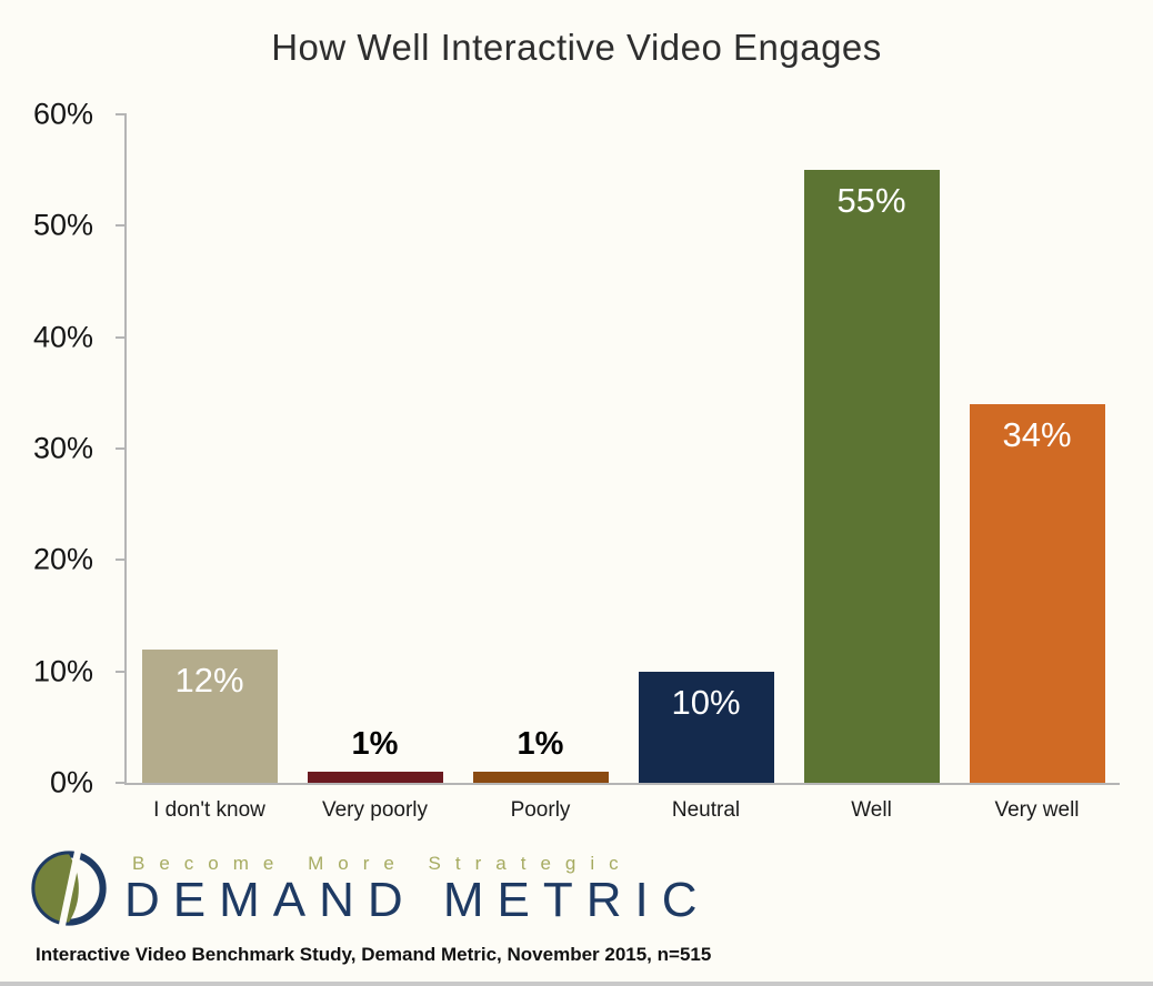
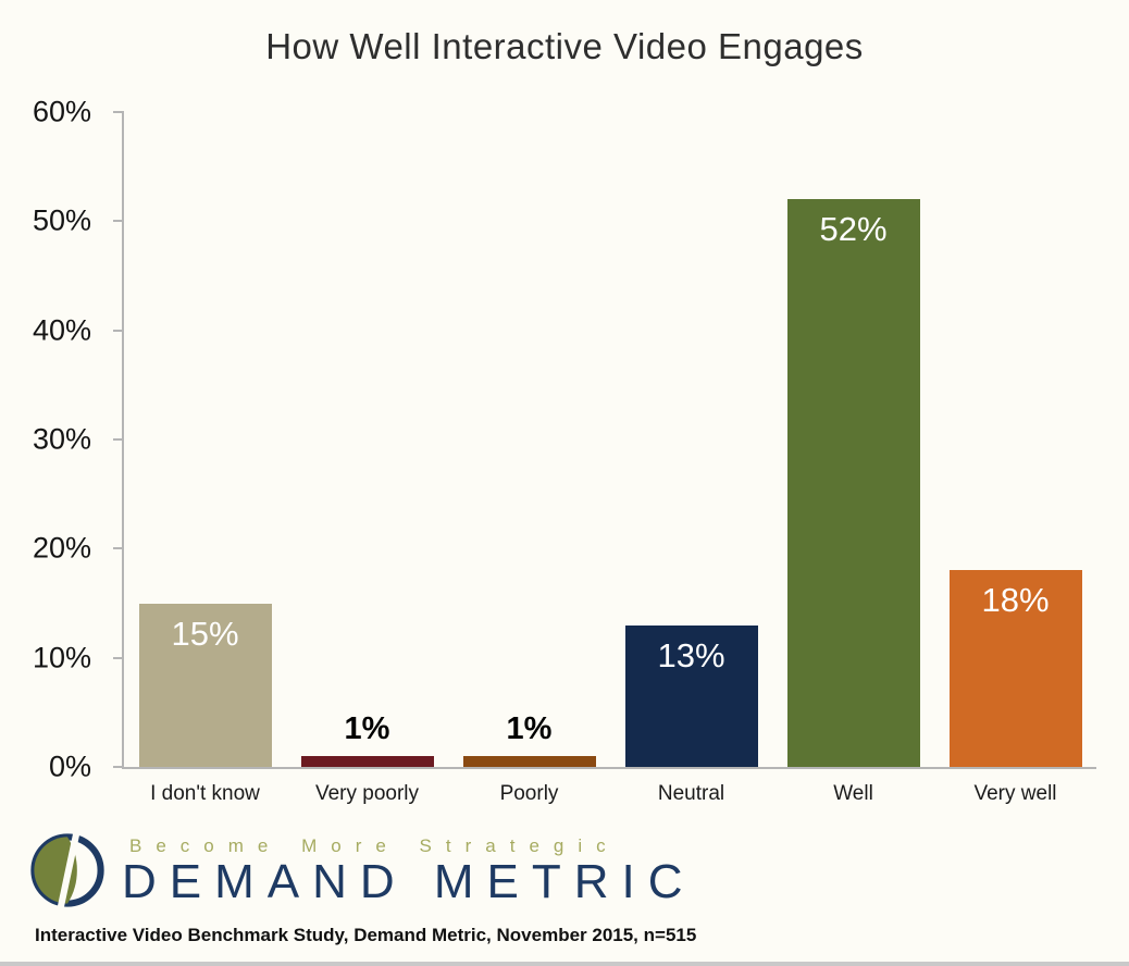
I don't know: 12% -> 15%
Neutral: 10% -> 13%
Well: 55% -> 52%
Very well: 34% -> 18%
